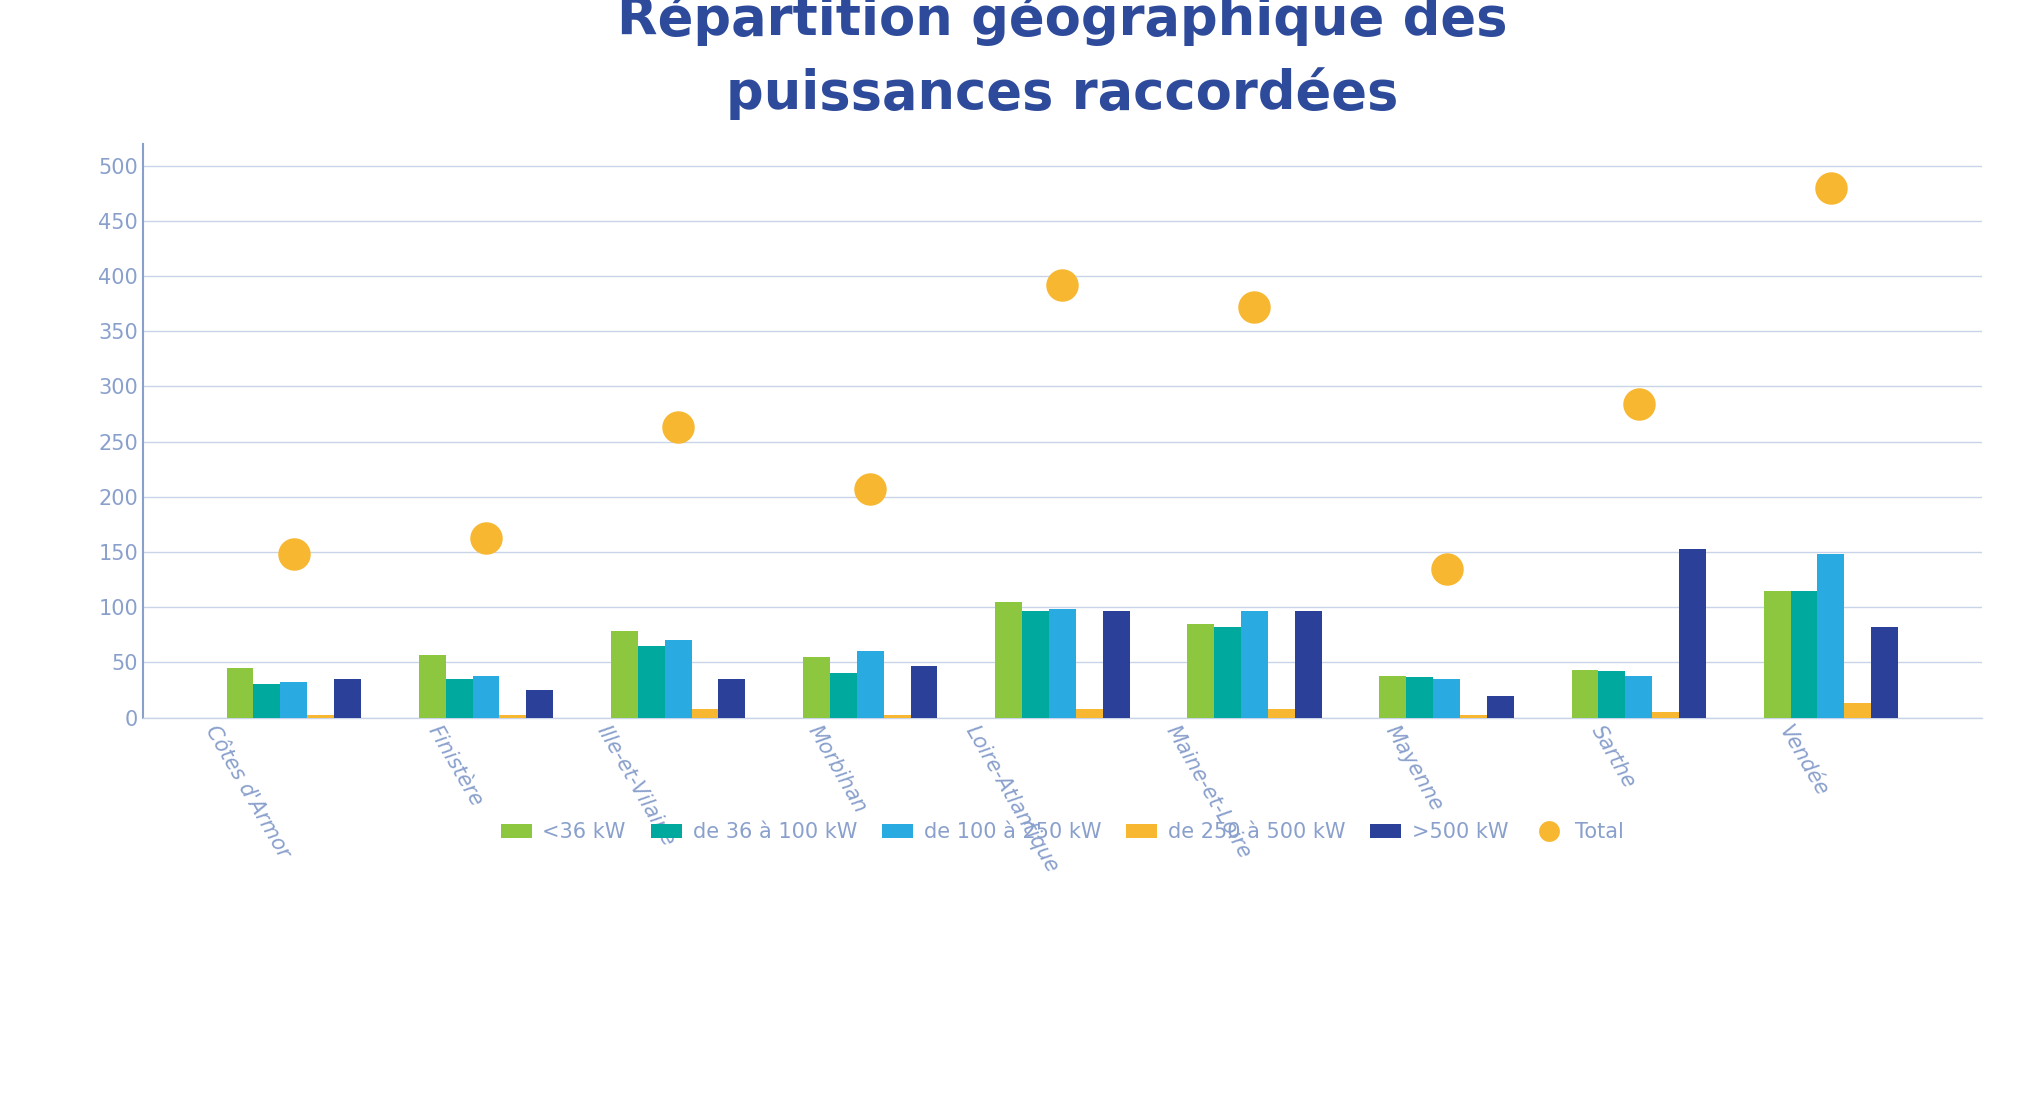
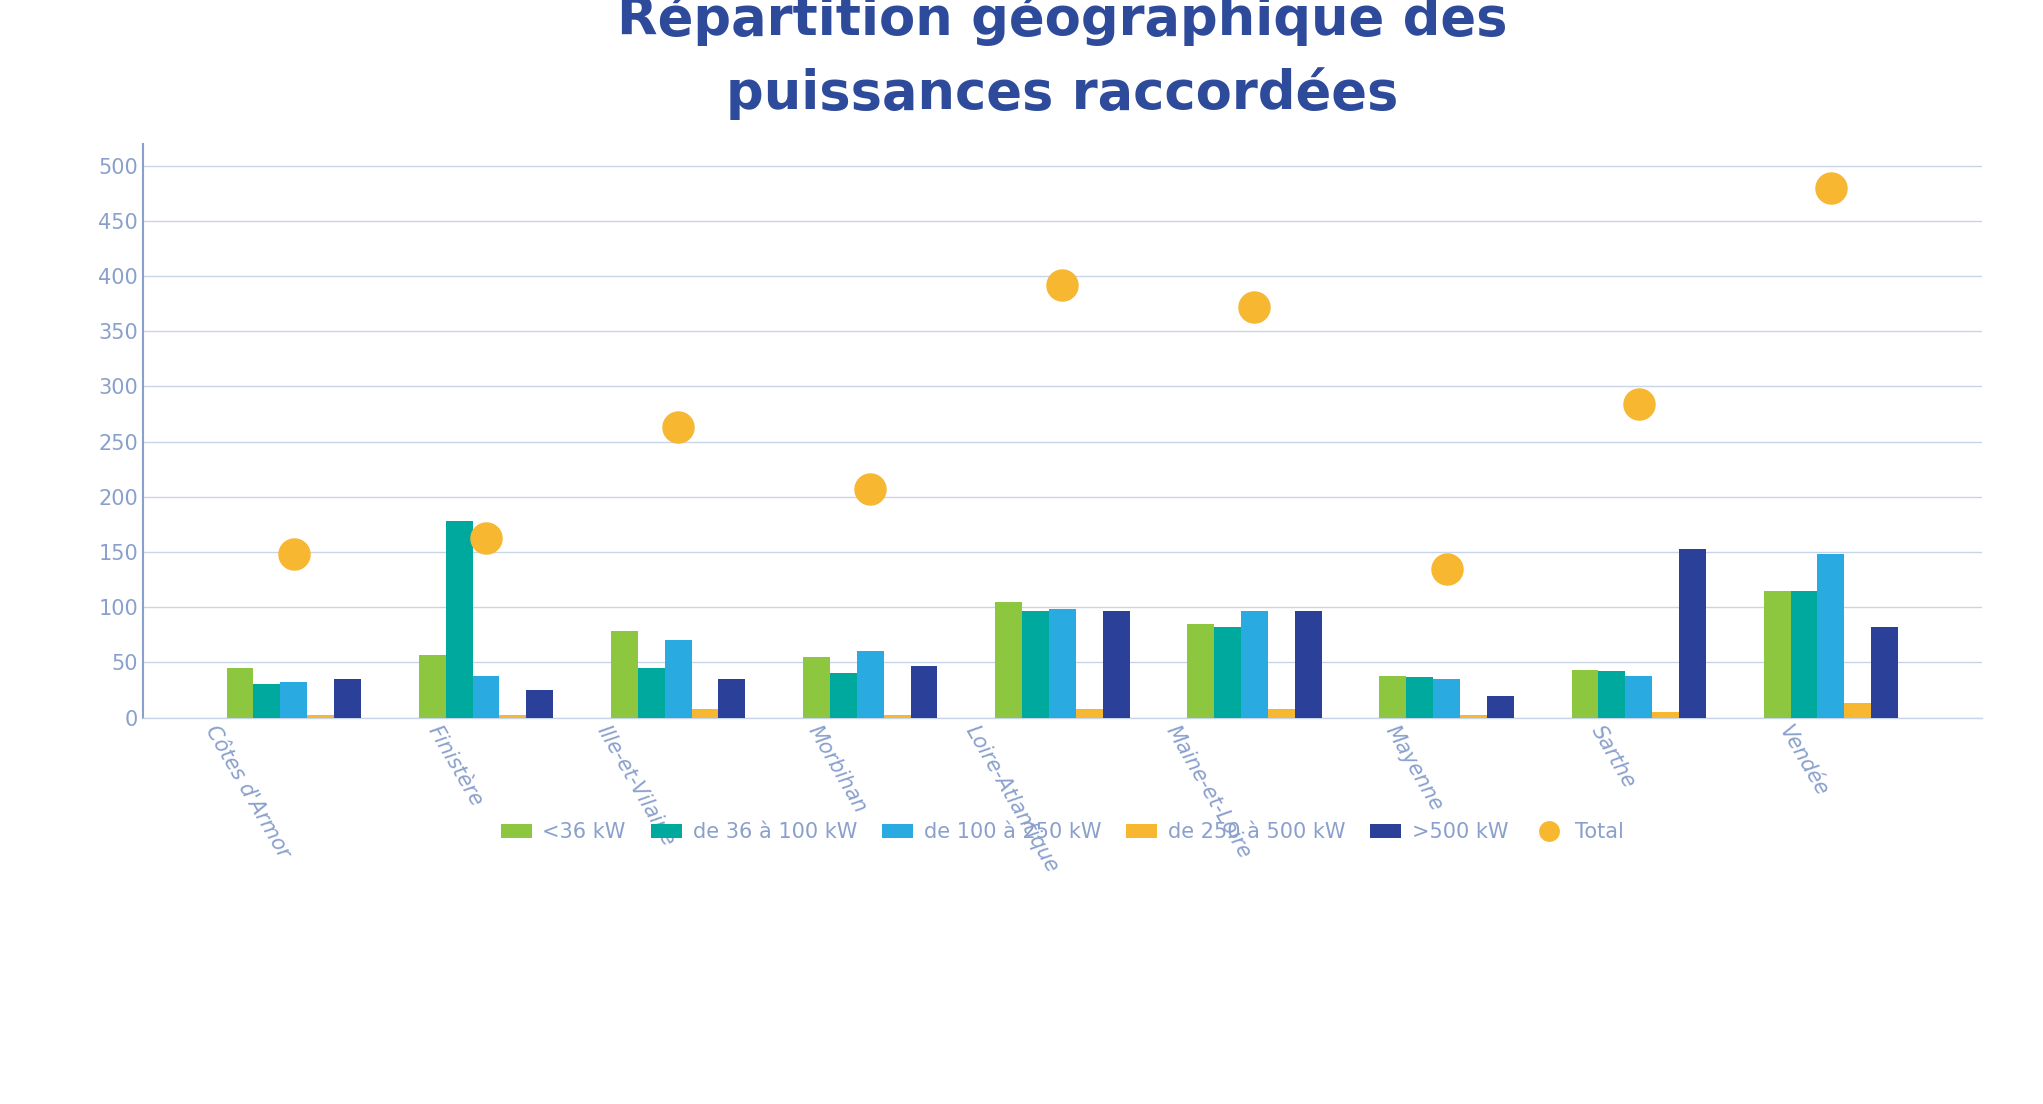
de 36 à 100 kW/Finistère: 35 -> 178
de 36 à 100 kW/Ille-et-Vilaine: 65 -> 45
